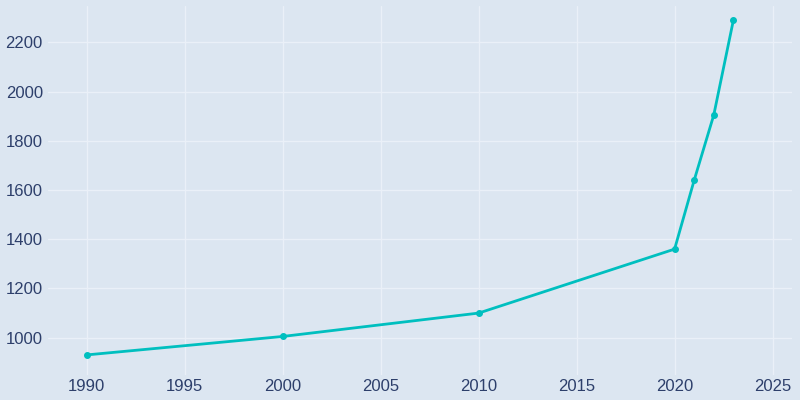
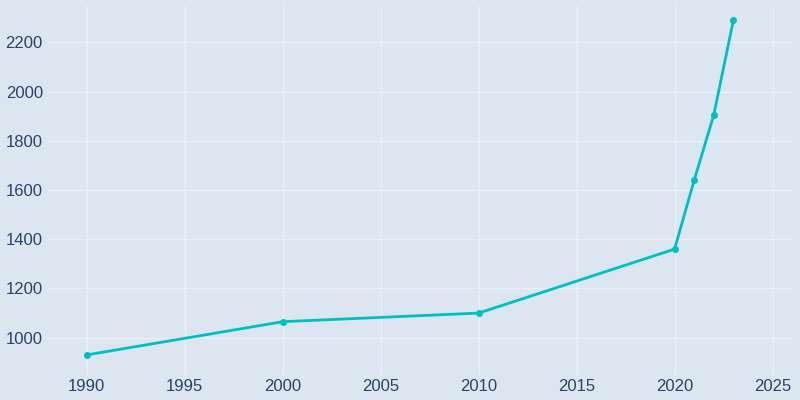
2000: 1005 -> 1065
